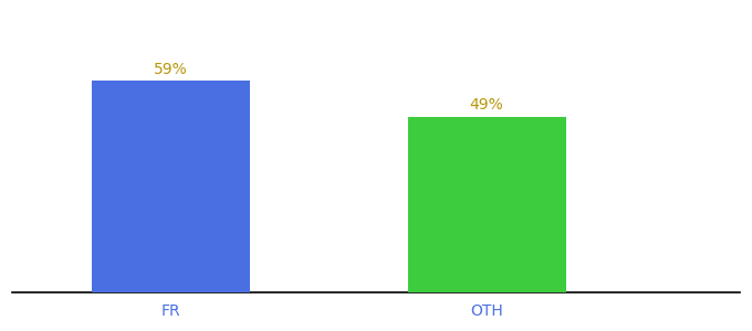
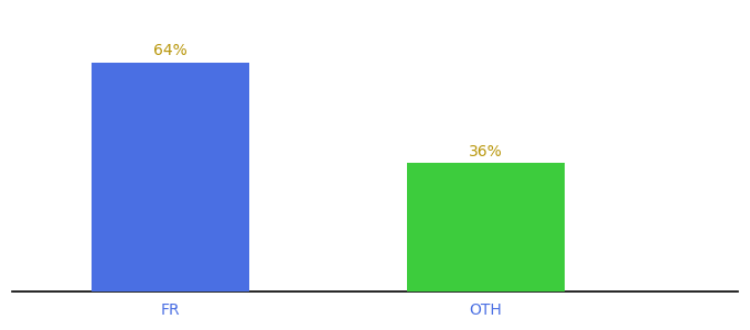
FR: 59% -> 64%
OTH: 49% -> 36%
